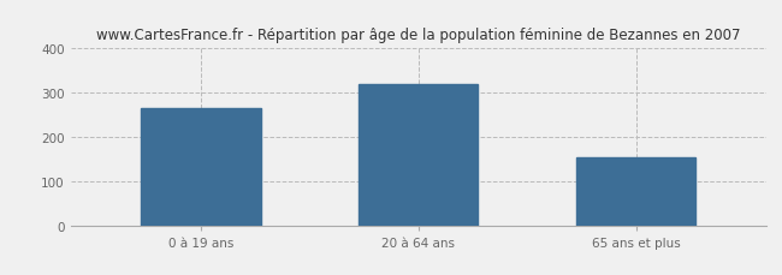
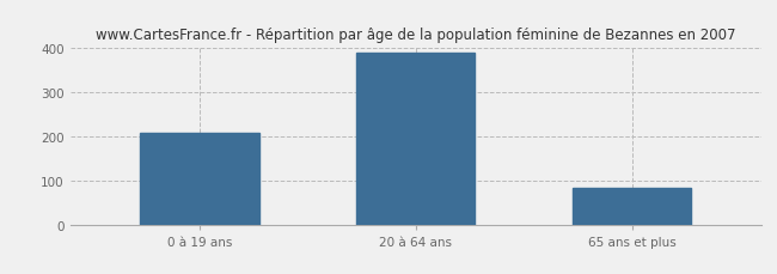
0 à 19 ans: 265 -> 207
20 à 64 ans: 320 -> 390
65 ans et plus: 155 -> 82
